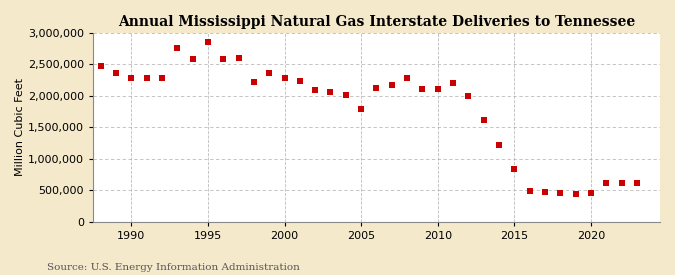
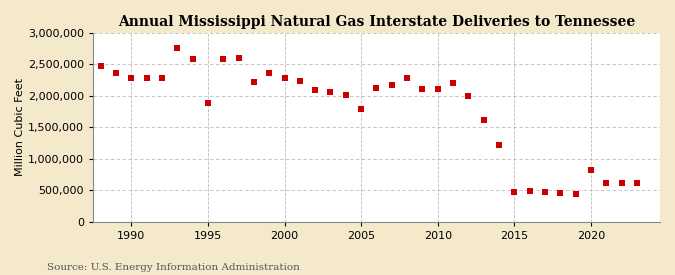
1995: 2,860,000 -> 1,880,000
2015: 840,000 -> 480,000
2020: 450,000 -> 820,000
